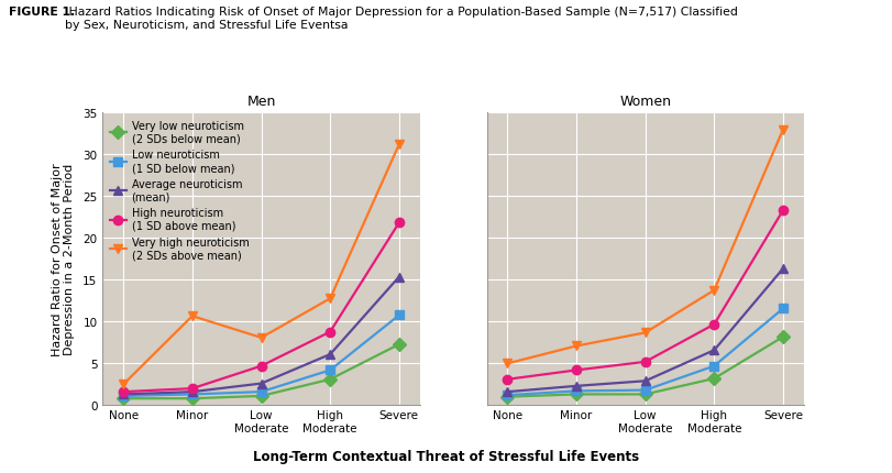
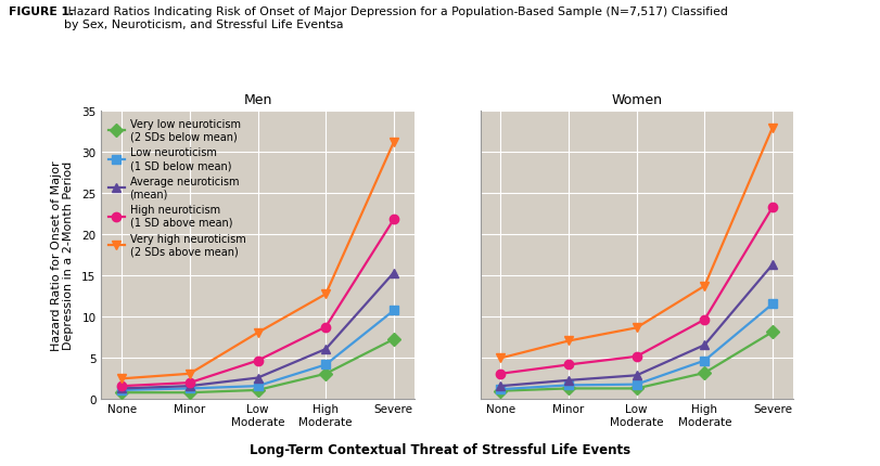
Men/Very high neuroticism (2 SDs above mean)/Minor: 10.6 -> 3.0
